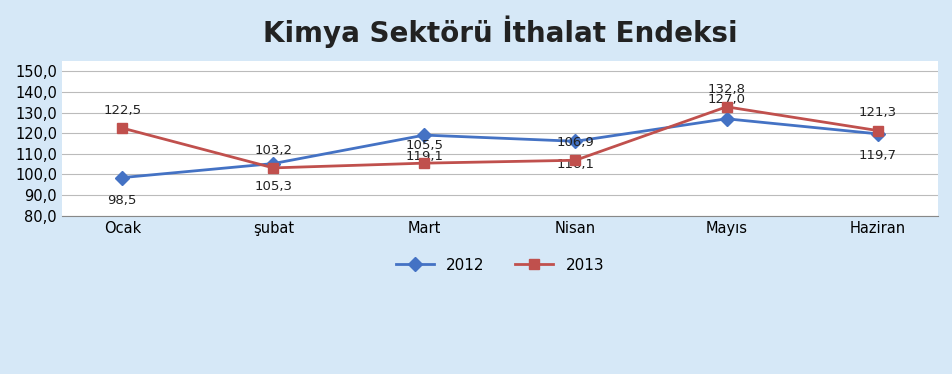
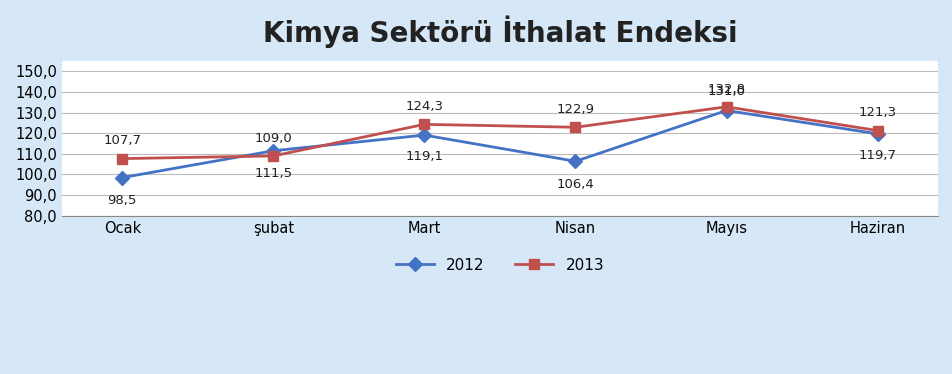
2013/Ocak: 122,5 -> 107,7
2012/şubat: 105,3 -> 111,5
2013/şubat: 103,2 -> 109,0
2013/Mart: 105,5 -> 124,3
2012/Nisan: 116,1 -> 106,4
2013/Nisan: 106,9 -> 122,9
2012/Mayıs: 127,0 -> 131,0
